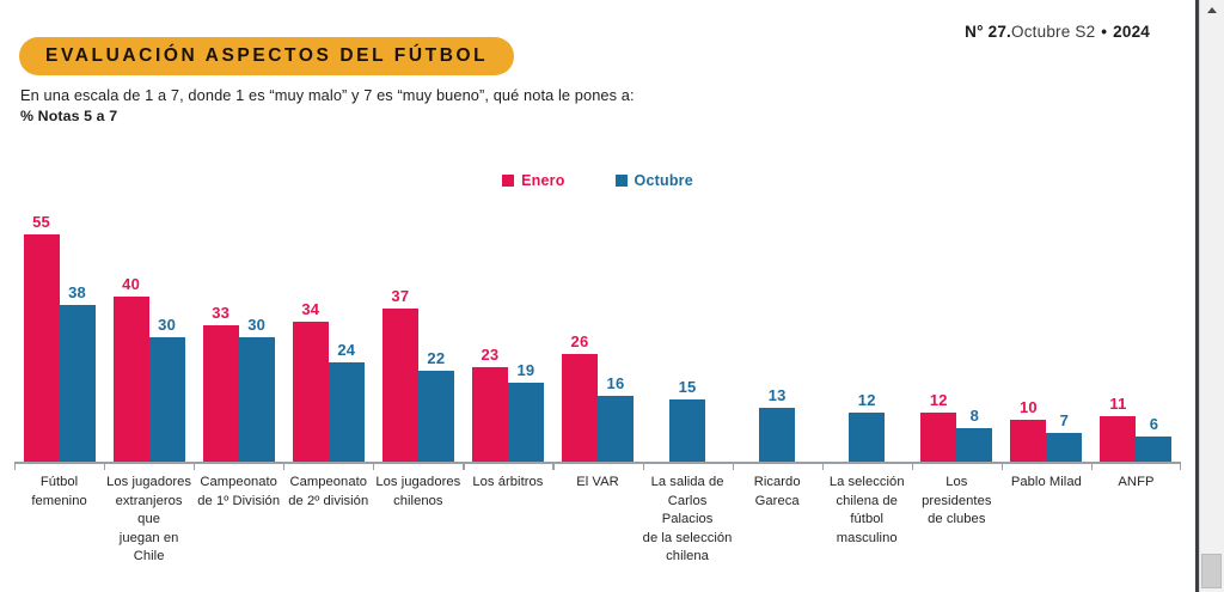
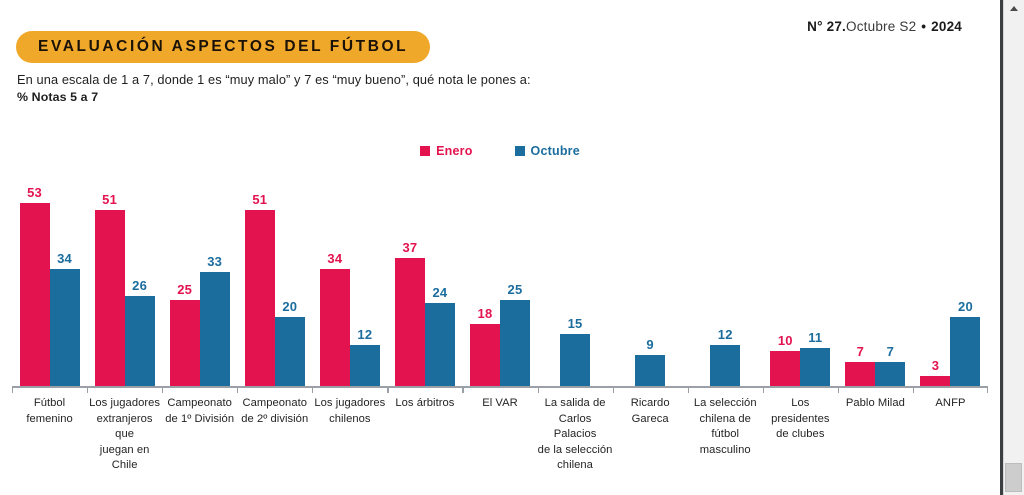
Enero/Fútbol femenino: 55 -> 53
Octubre/Fútbol femenino: 38 -> 34
Enero/Los jugadores extranjeros que juegan en Chile: 40 -> 51
Octubre/Los jugadores extranjeros que juegan en Chile: 30 -> 26
Enero/Campeonato de 1º División: 33 -> 25
Octubre/Campeonato de 1º División: 30 -> 33
Enero/Campeonato de 2º división: 34 -> 51
Octubre/Campeonato de 2º división: 24 -> 20
Enero/Los jugadores chilenos: 37 -> 34
Octubre/Los jugadores chilenos: 22 -> 12
Enero/Los árbitros: 23 -> 37
Octubre/Los árbitros: 19 -> 24
Enero/El VAR: 26 -> 18
Octubre/El VAR: 16 -> 25
Octubre/Ricardo Gareca: 13 -> 9
Enero/Los presidentes de clubes: 12 -> 10
Octubre/Los presidentes de clubes: 8 -> 11
Enero/Pablo Milad: 10 -> 7
Enero/ANFP: 11 -> 3
Octubre/ANFP: 6 -> 20
